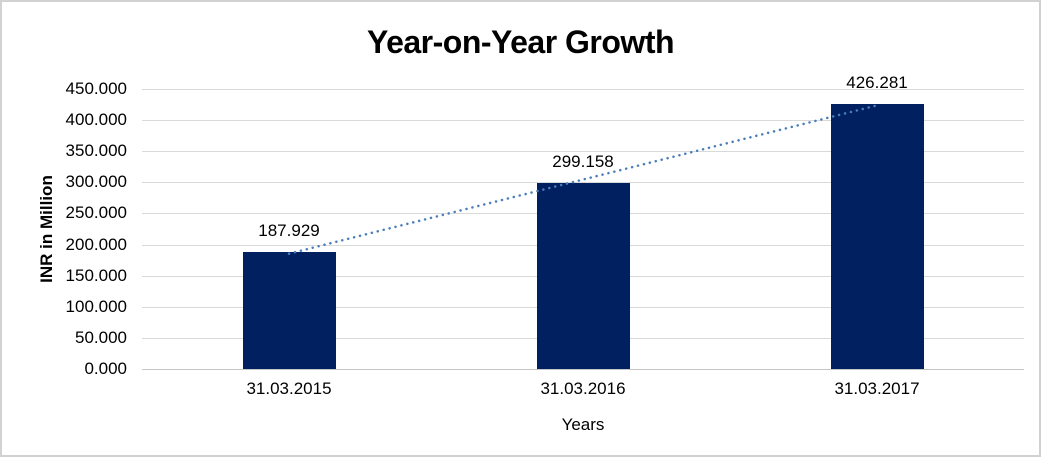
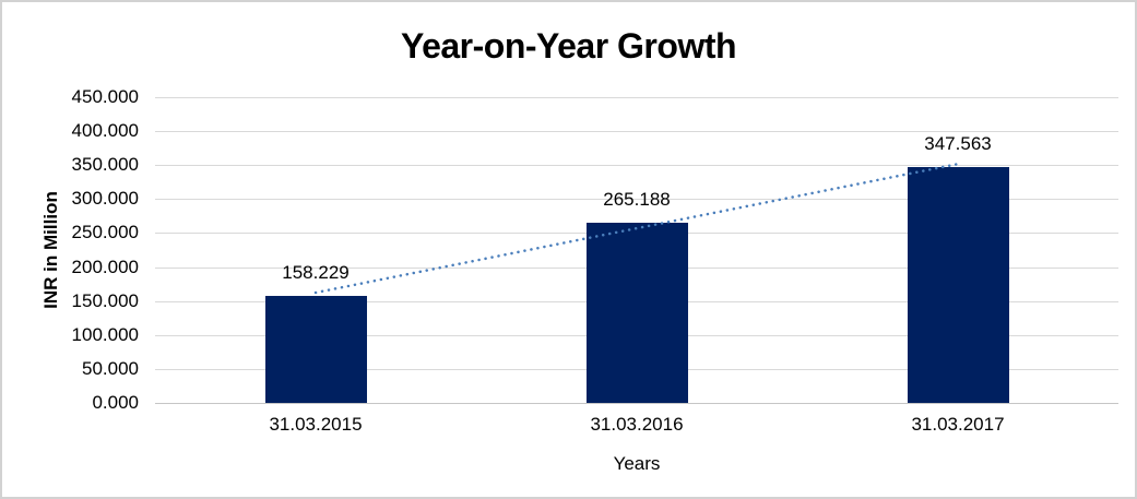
31.03.2015: 187.929 -> 158.229
31.03.2016: 299.158 -> 265.188
31.03.2017: 426.281 -> 347.563
